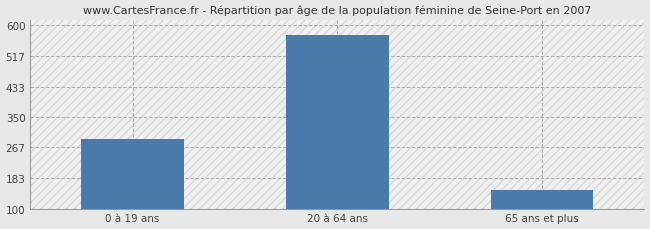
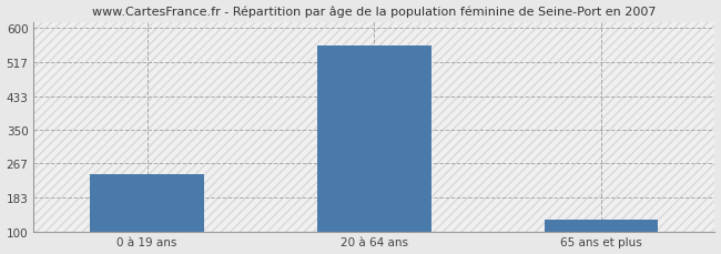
0 à 19 ans: 290 -> 242
20 à 64 ans: 575 -> 558
65 ans et plus: 150 -> 128
